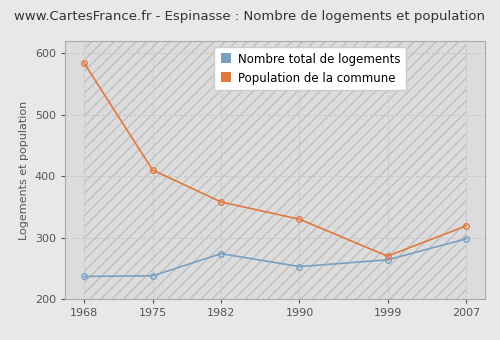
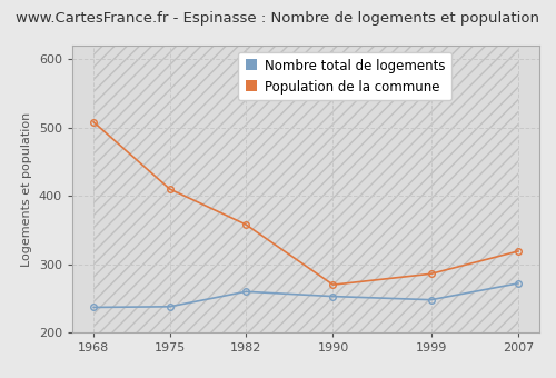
Population de la commune/1968: 584 -> 508
Nombre total de logements/1982: 274 -> 260
Population de la commune/1990: 330 -> 270
Nombre total de logements/1999: 264 -> 248
Population de la commune/1999: 270 -> 286
Nombre total de logements/2007: 298 -> 272
